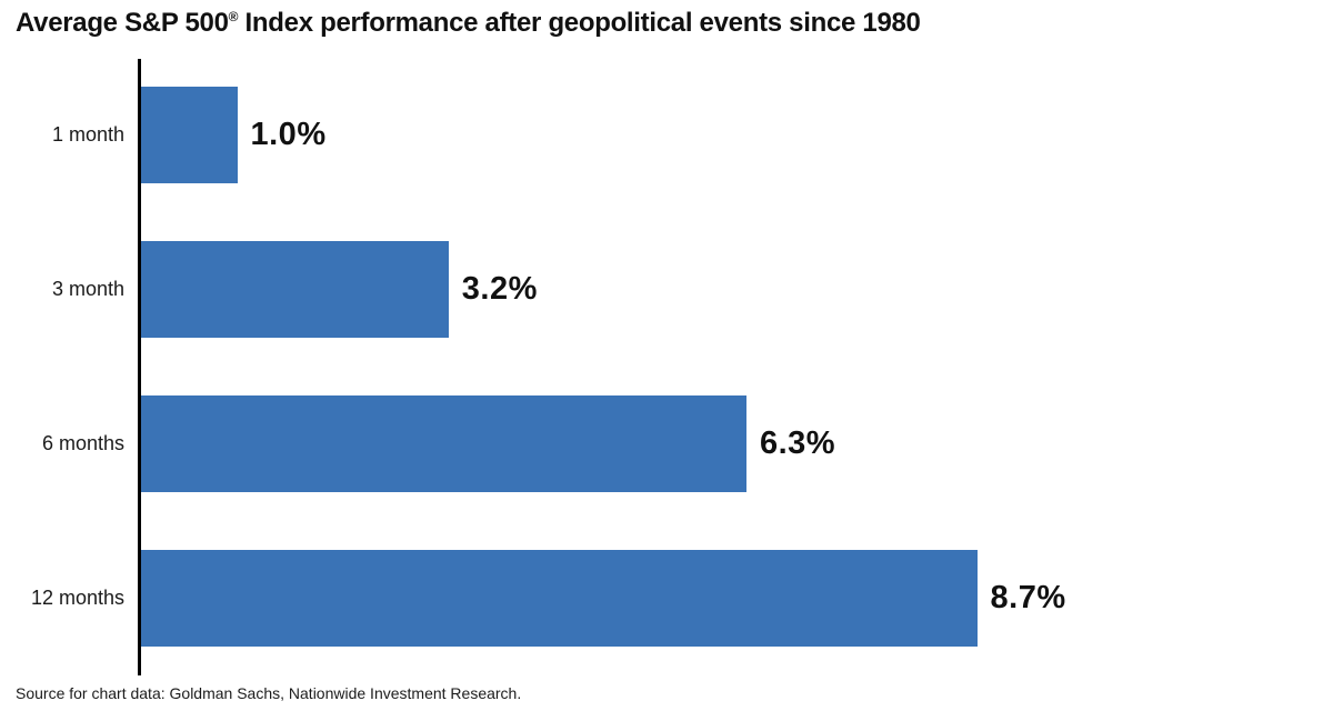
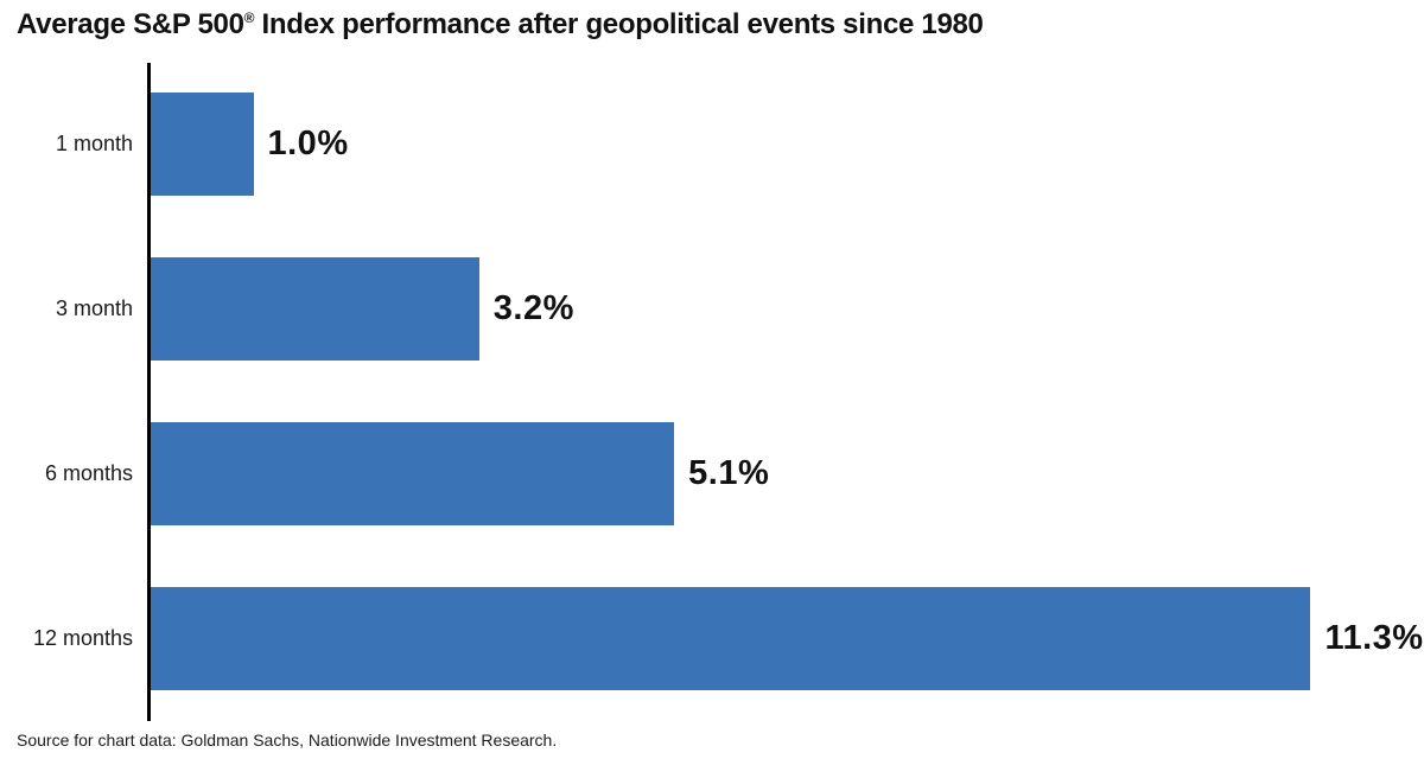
6 months: 6.3% -> 5.1%
12 months: 8.7% -> 11.3%
